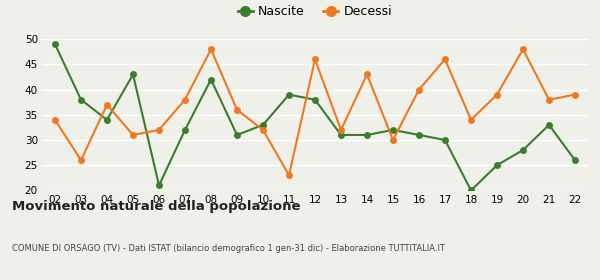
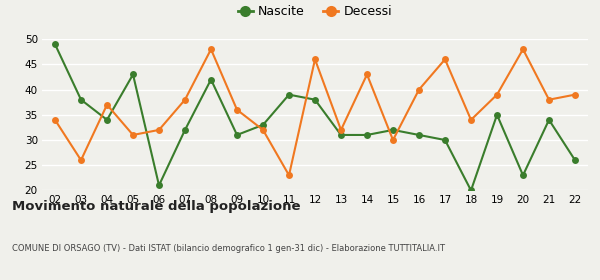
Nascite/19: 25 -> 35
Nascite/20: 28 -> 23
Nascite/21: 33 -> 34
